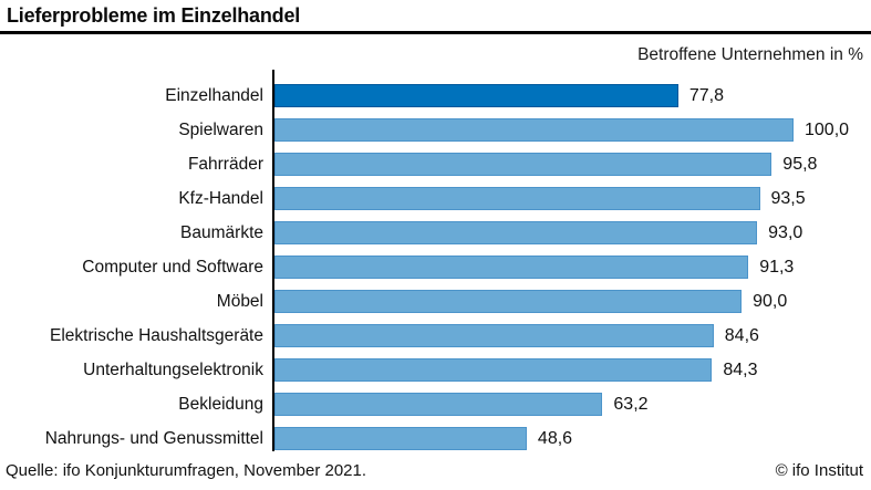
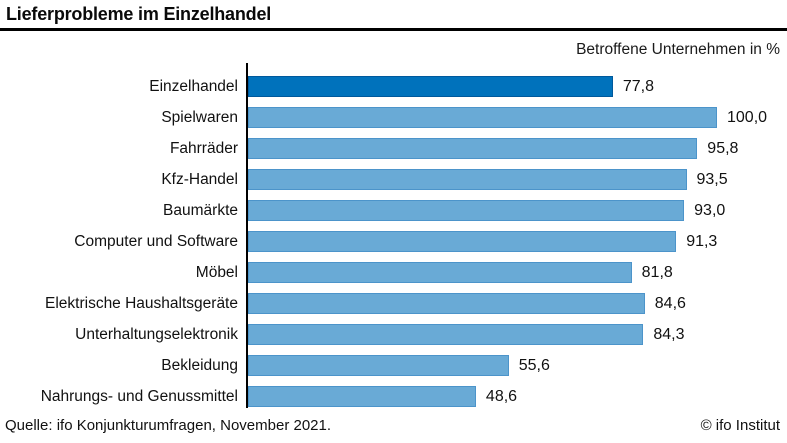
Möbel: 90,0 -> 81,8
Bekleidung: 63,2 -> 55,6
